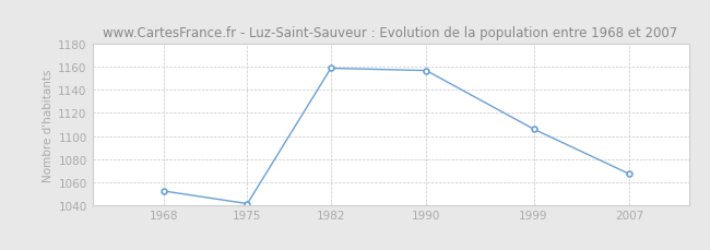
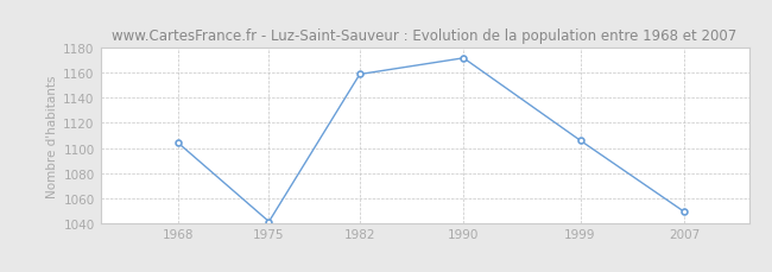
1968: 1052 -> 1104
1990: 1157 -> 1172
2007: 1067 -> 1049
